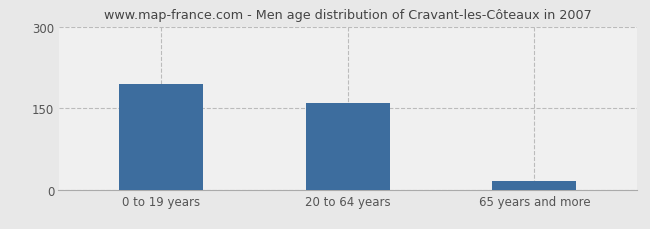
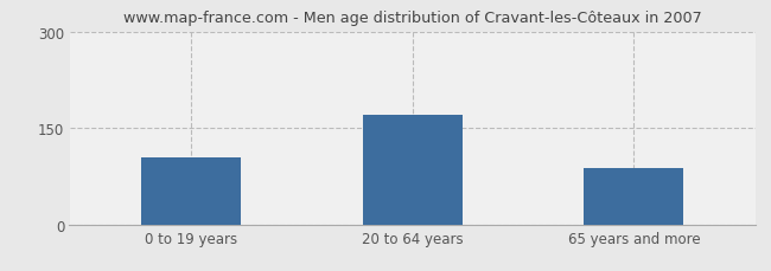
0 to 19 years: 194 -> 105
20 to 64 years: 160 -> 170
65 years and more: 16 -> 88
